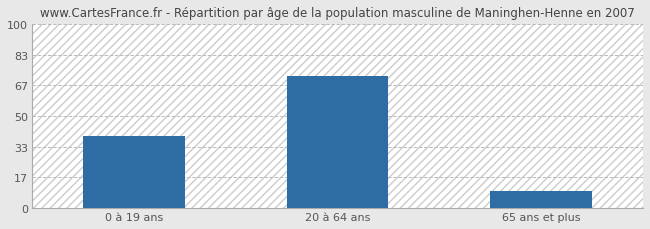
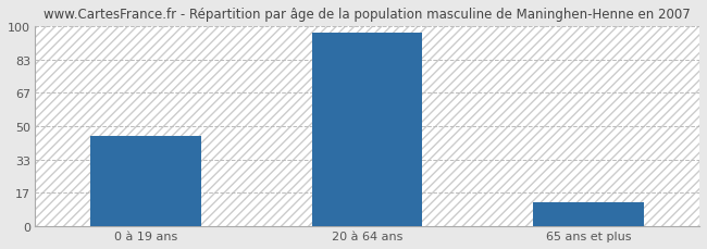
0 à 19 ans: 39 -> 45
20 à 64 ans: 72 -> 97
65 ans et plus: 9 -> 12
